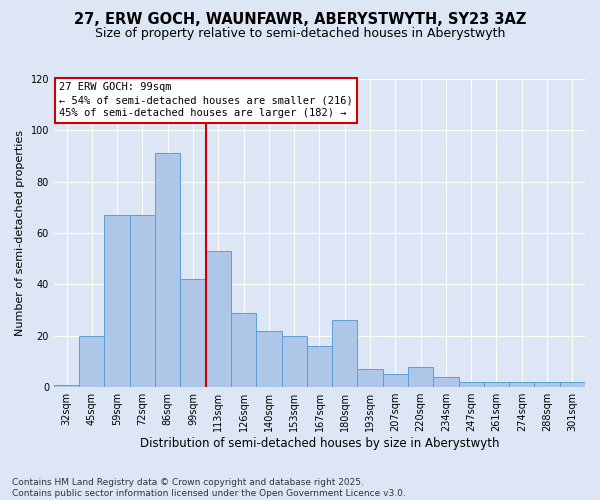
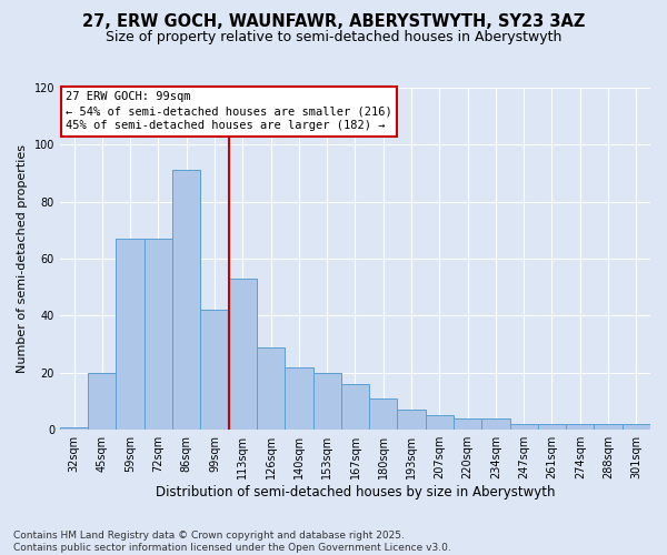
180sqm: 26 -> 11
220sqm: 8 -> 4
